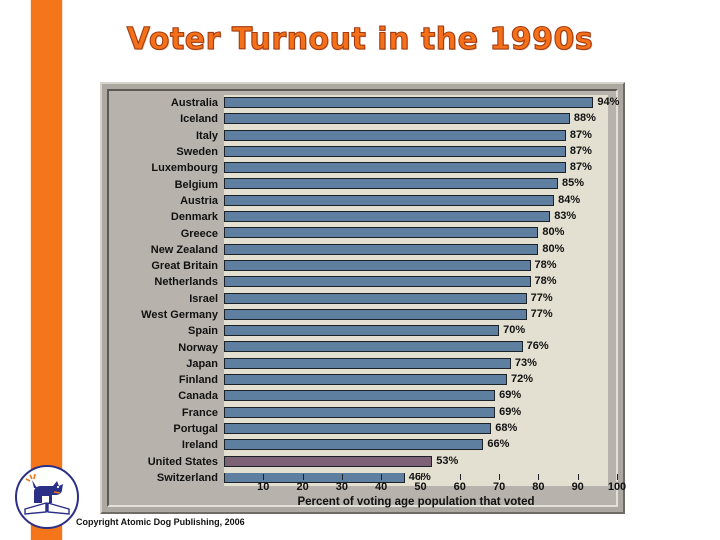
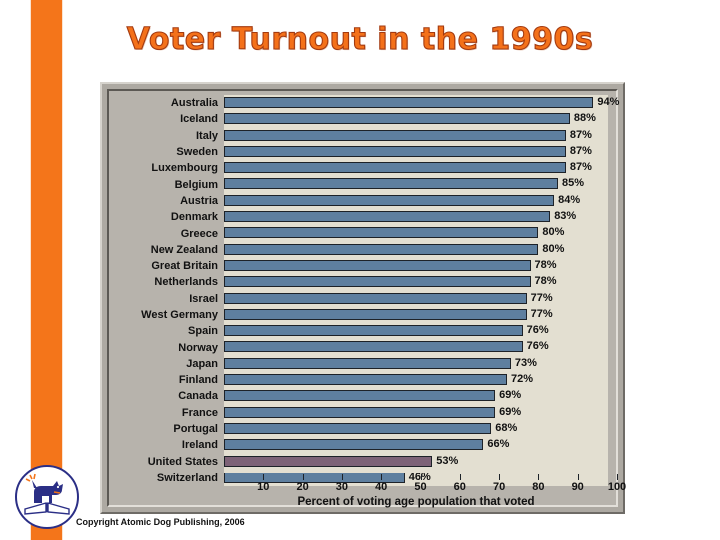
Spain: 70% -> 76%
